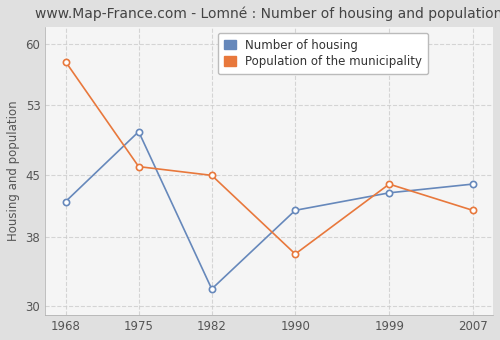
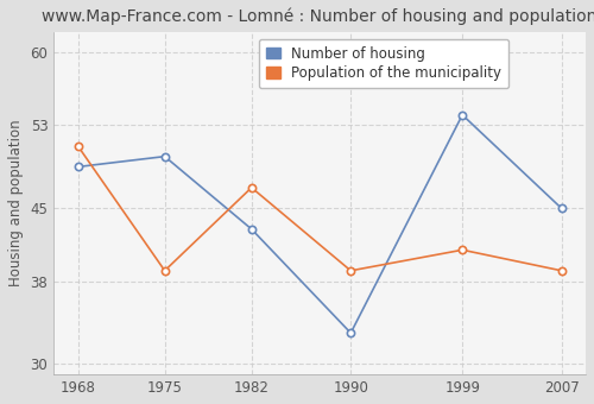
Number of housing/1968: 42 -> 49
Population of the municipality/1968: 58 -> 51
Population of the municipality/1975: 46 -> 39
Number of housing/1982: 32 -> 43
Population of the municipality/1982: 45 -> 47
Number of housing/1990: 41 -> 33
Population of the municipality/1990: 36 -> 39
Number of housing/1999: 43 -> 54
Population of the municipality/1999: 44 -> 41
Number of housing/2007: 44 -> 45
Population of the municipality/2007: 41 -> 39
